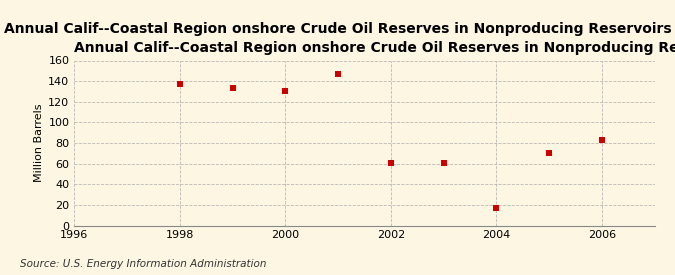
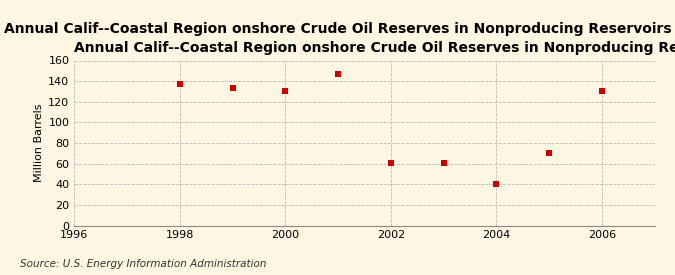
2004: 17 -> 40
2006: 83 -> 130
